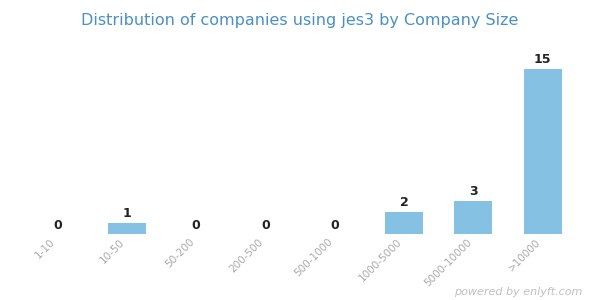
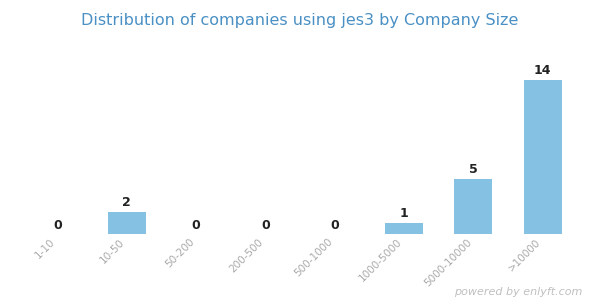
10-50: 1 -> 2
1000-5000: 2 -> 1
5000-10000: 3 -> 5
>10000: 15 -> 14
